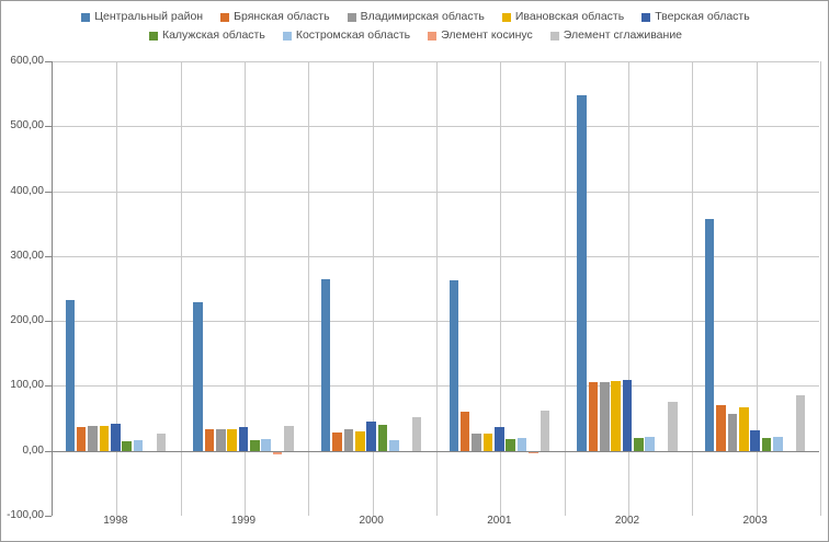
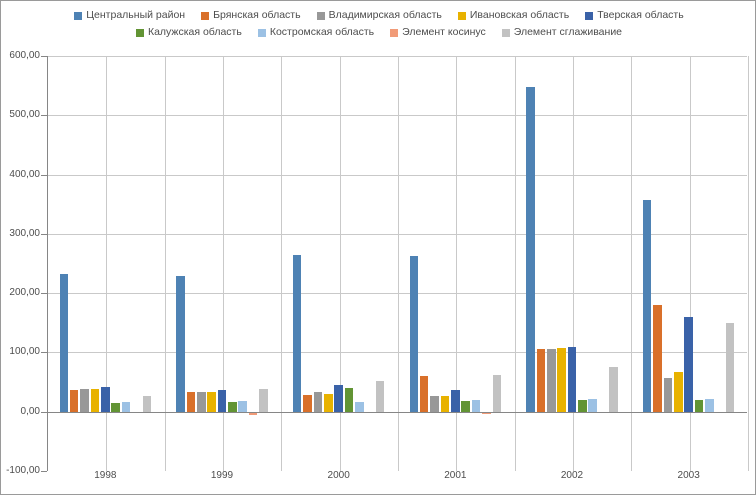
Брянская область/2003: 70 -> 180
Тверская область/2003: 30 -> 160
Элемент сглаживание/2003: 80 -> 150
